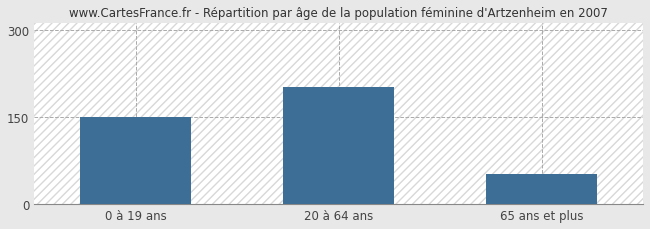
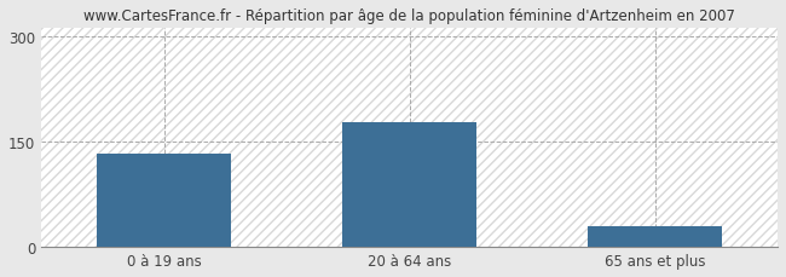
0 à 19 ans: 150 -> 133
20 à 64 ans: 202 -> 178
65 ans et plus: 52 -> 30
